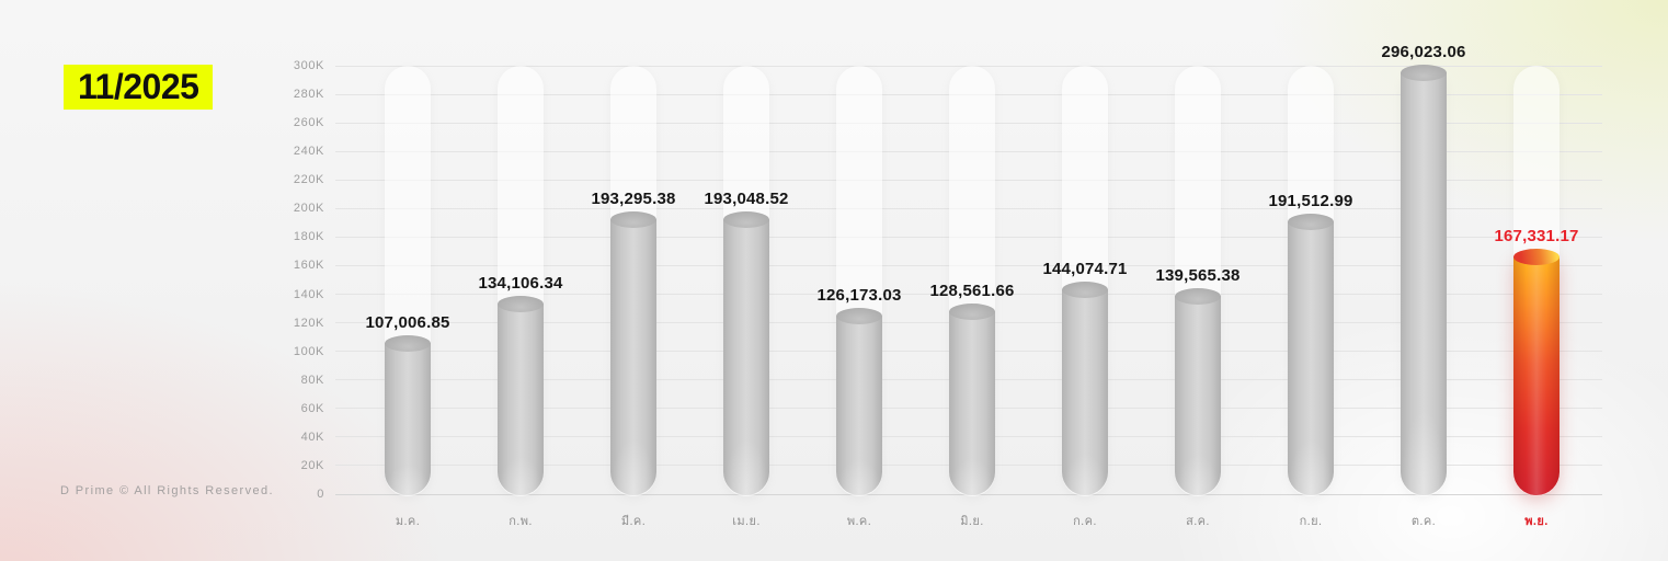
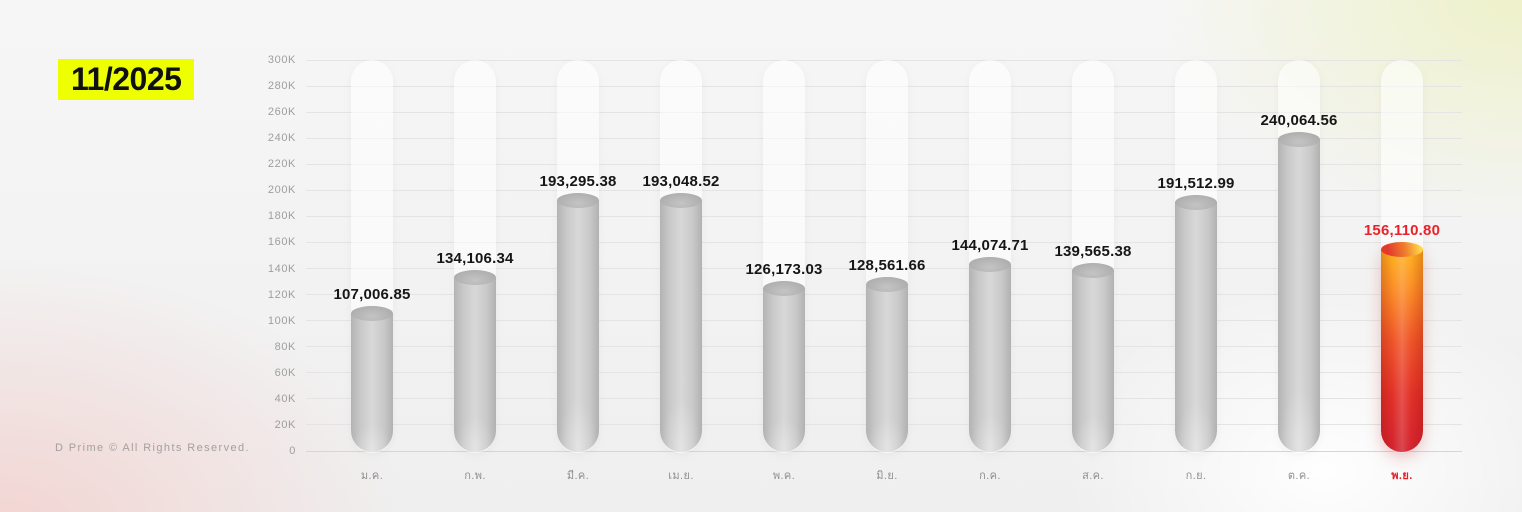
ต.ค.: 296,023.06 -> 240,064.56
พ.ย.: 167,331.17 -> 156,110.80
